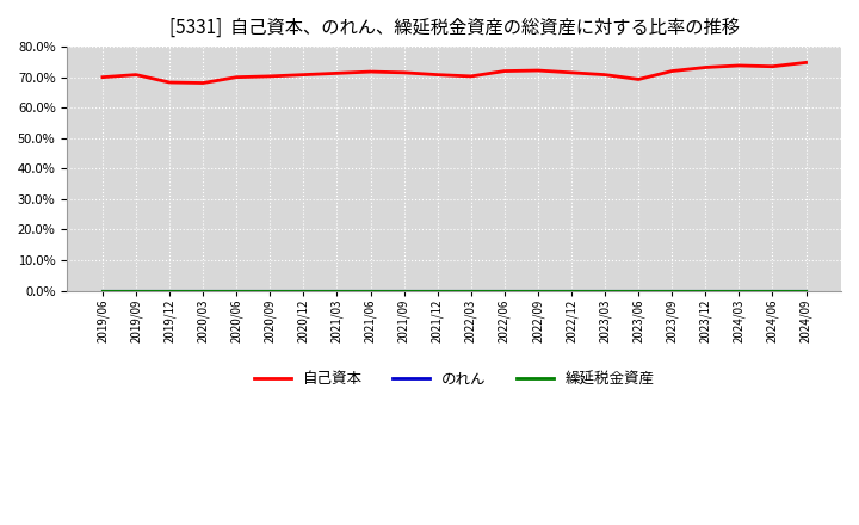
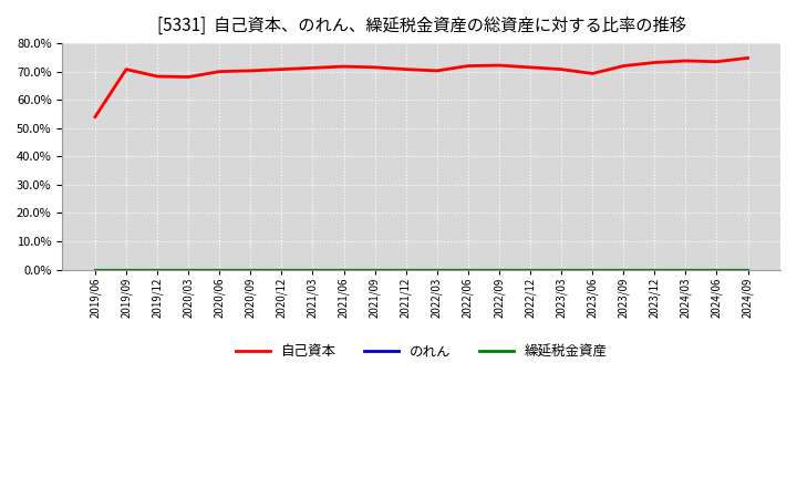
自己資本/2019/06: 70.0% -> 54.0%
